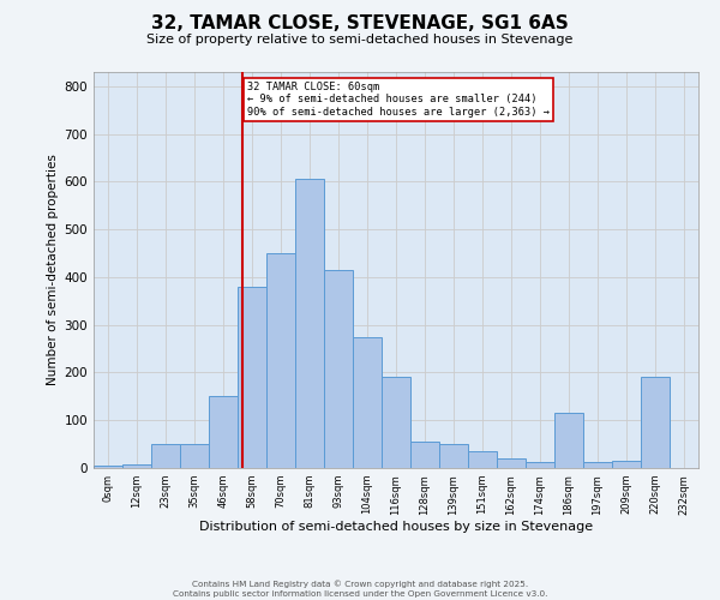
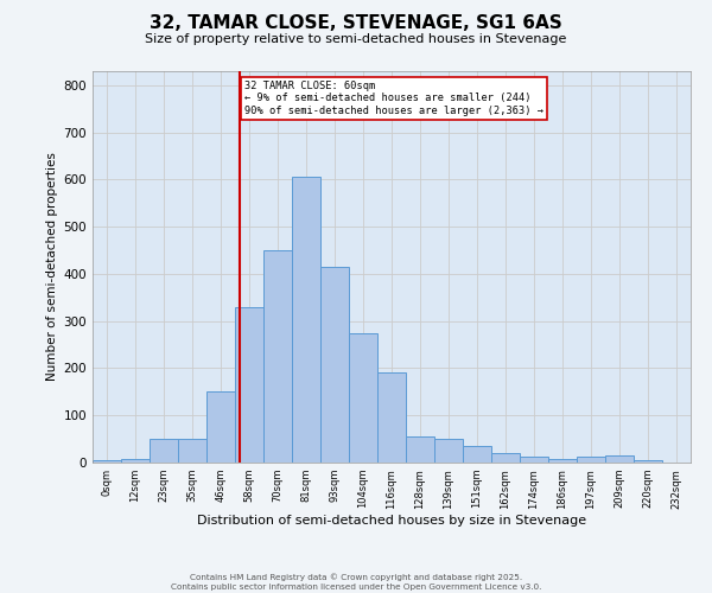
58sqm: 380 -> 330
186sqm: 115 -> 8
220sqm: 190 -> 4
